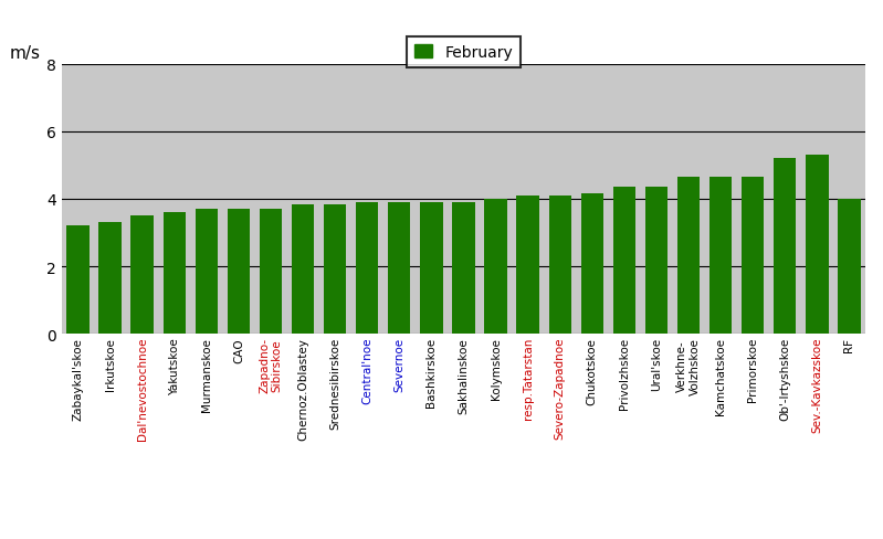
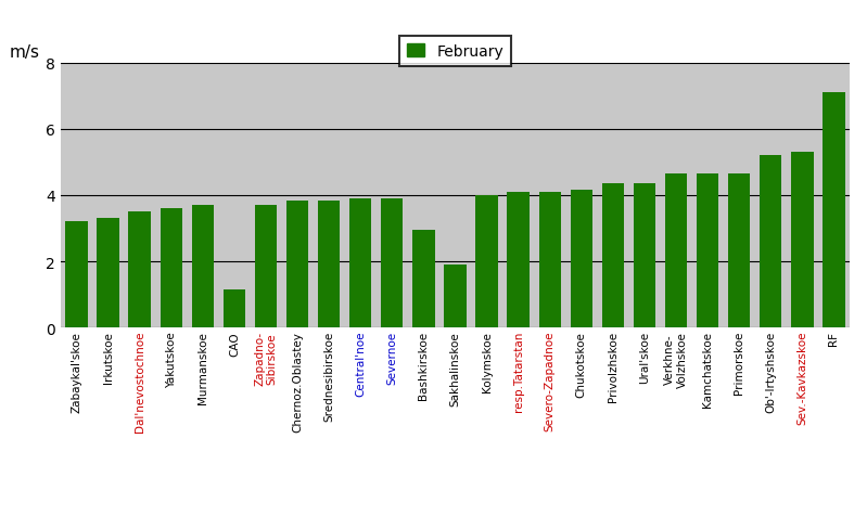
CAO: 3.70 -> 1.15
Bashkirskoe: 3.90 -> 2.95
Sakhalinskoe: 3.90 -> 1.90
RF: 4.00 -> 7.10
